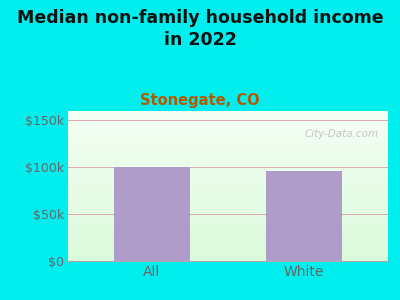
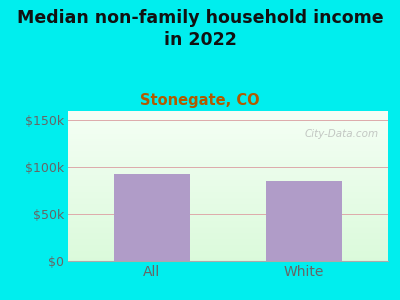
All: $100k -> $93k
White: $96k -> $85k
